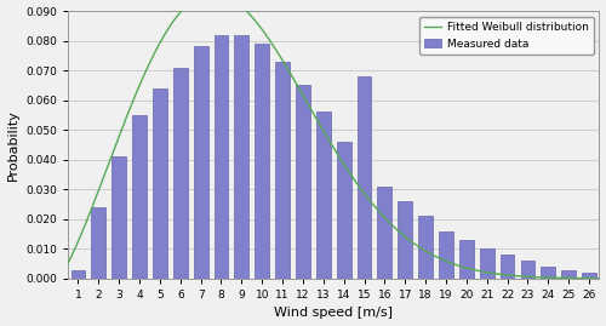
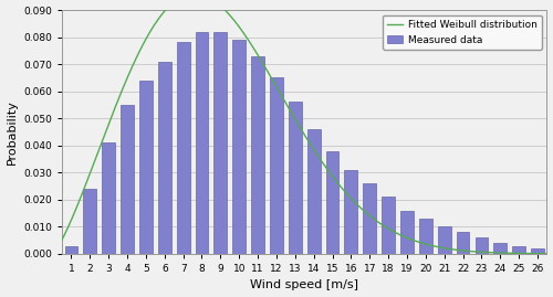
Measured data/15: 0.068 -> 0.038
